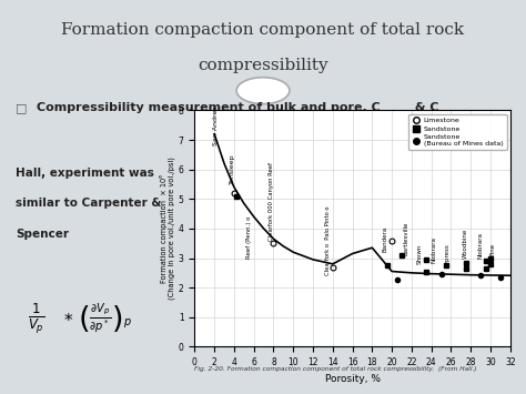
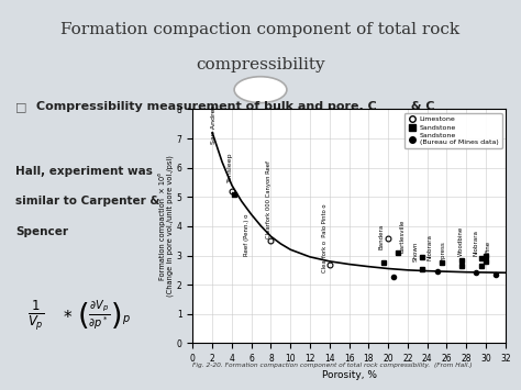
16: 3.15 -> 2.70
18: 3.35 -> 2.62
